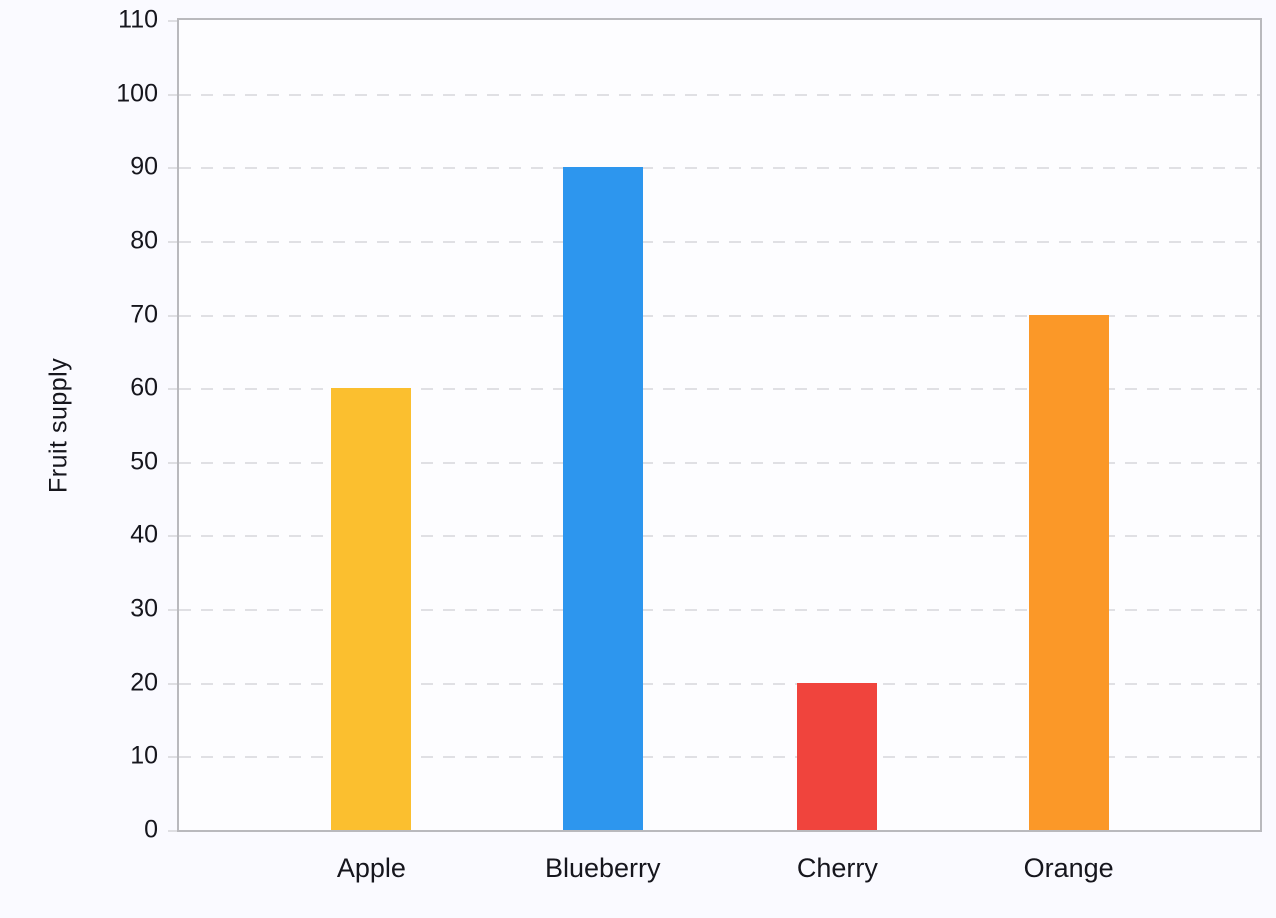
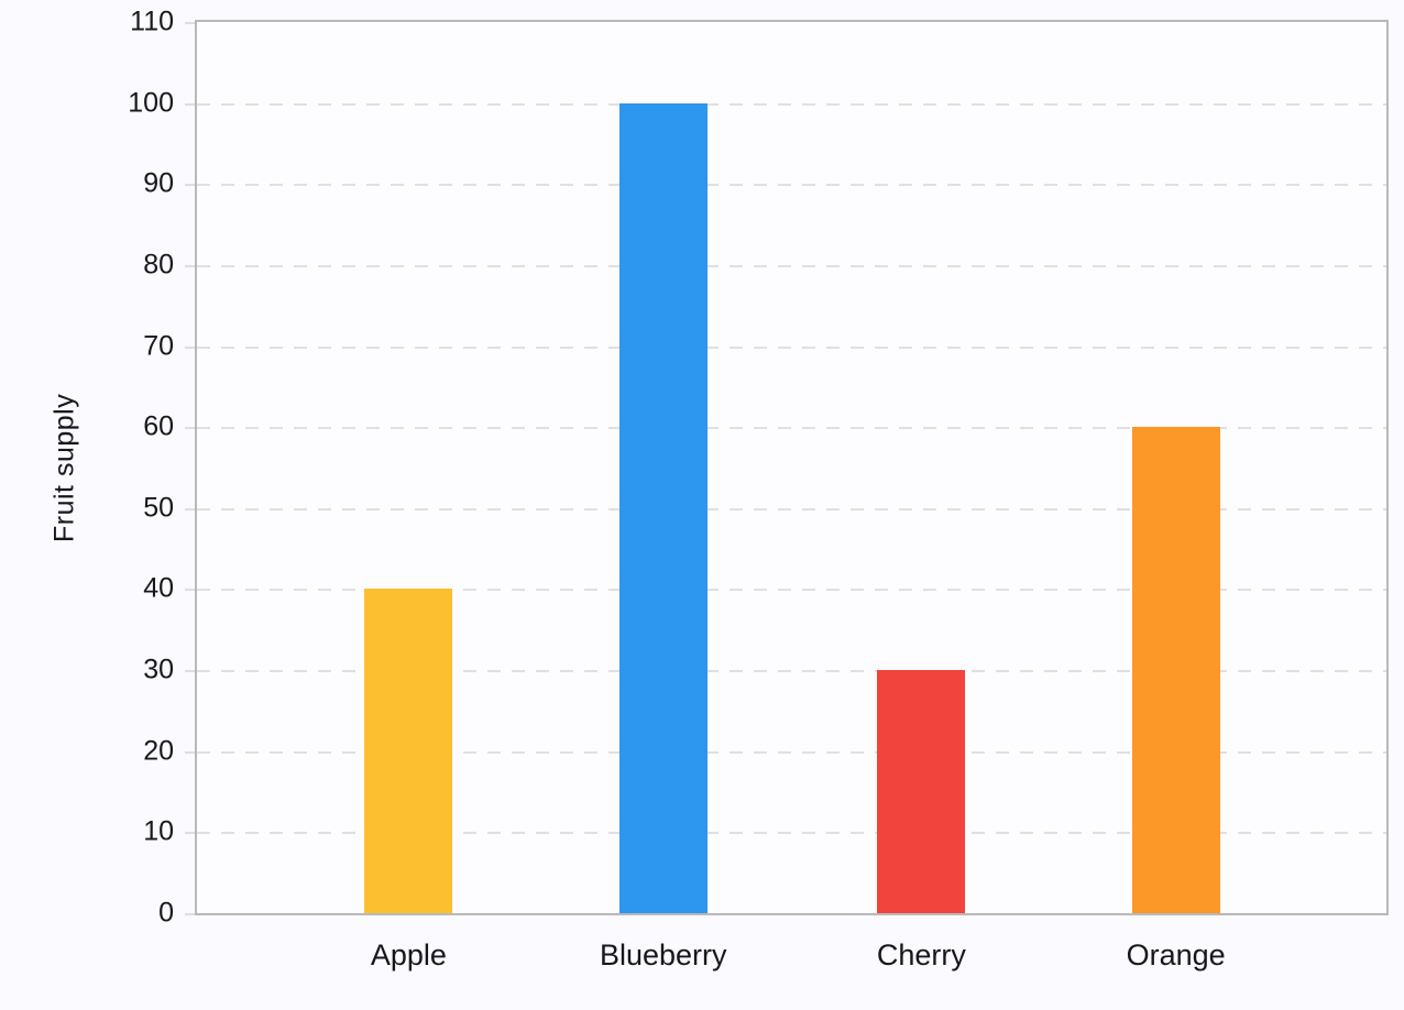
Apple: 60 -> 40
Blueberry: 90 -> 100
Cherry: 20 -> 30
Orange: 70 -> 60
